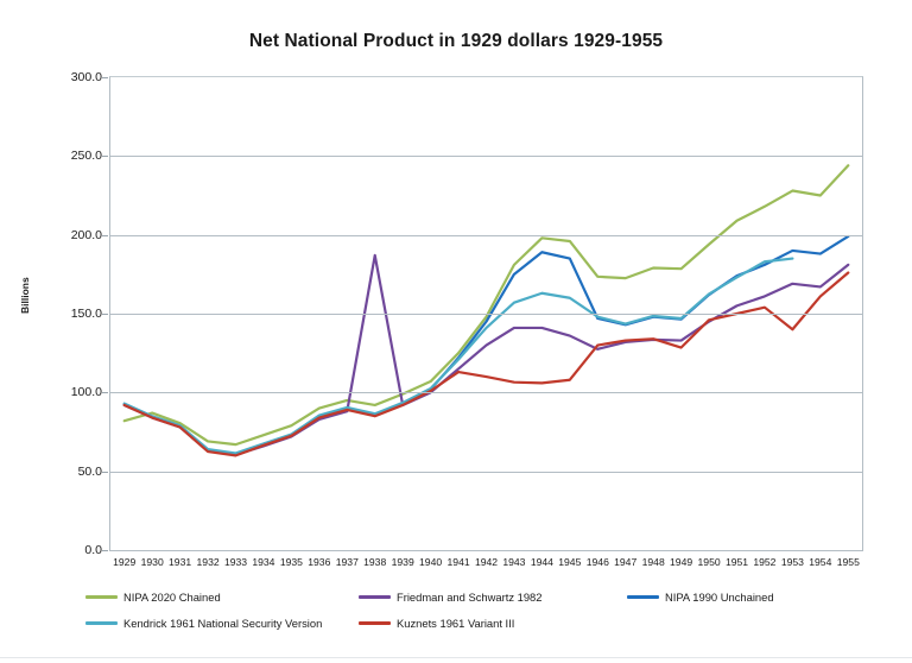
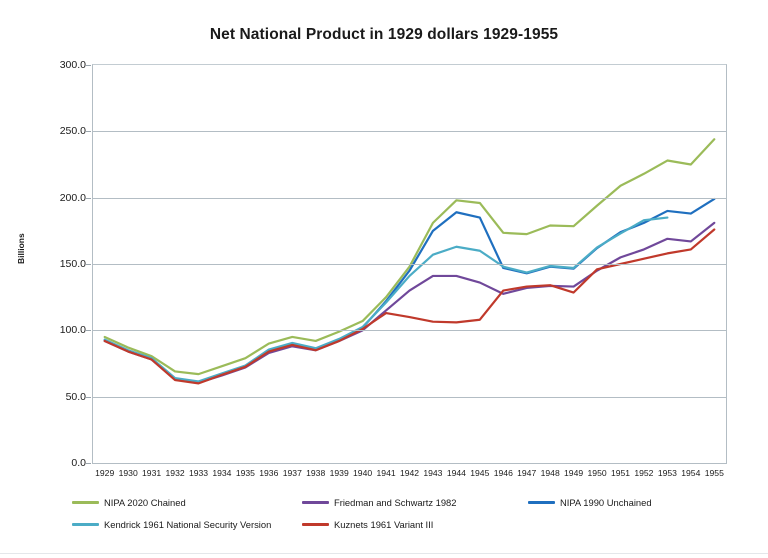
NIPA 2020 Chained/1929: 82 -> 95
Friedman and Schwartz 1982/1938: 187 -> 85
Kuznets 1961 Variant III/1953: 140 -> 158
